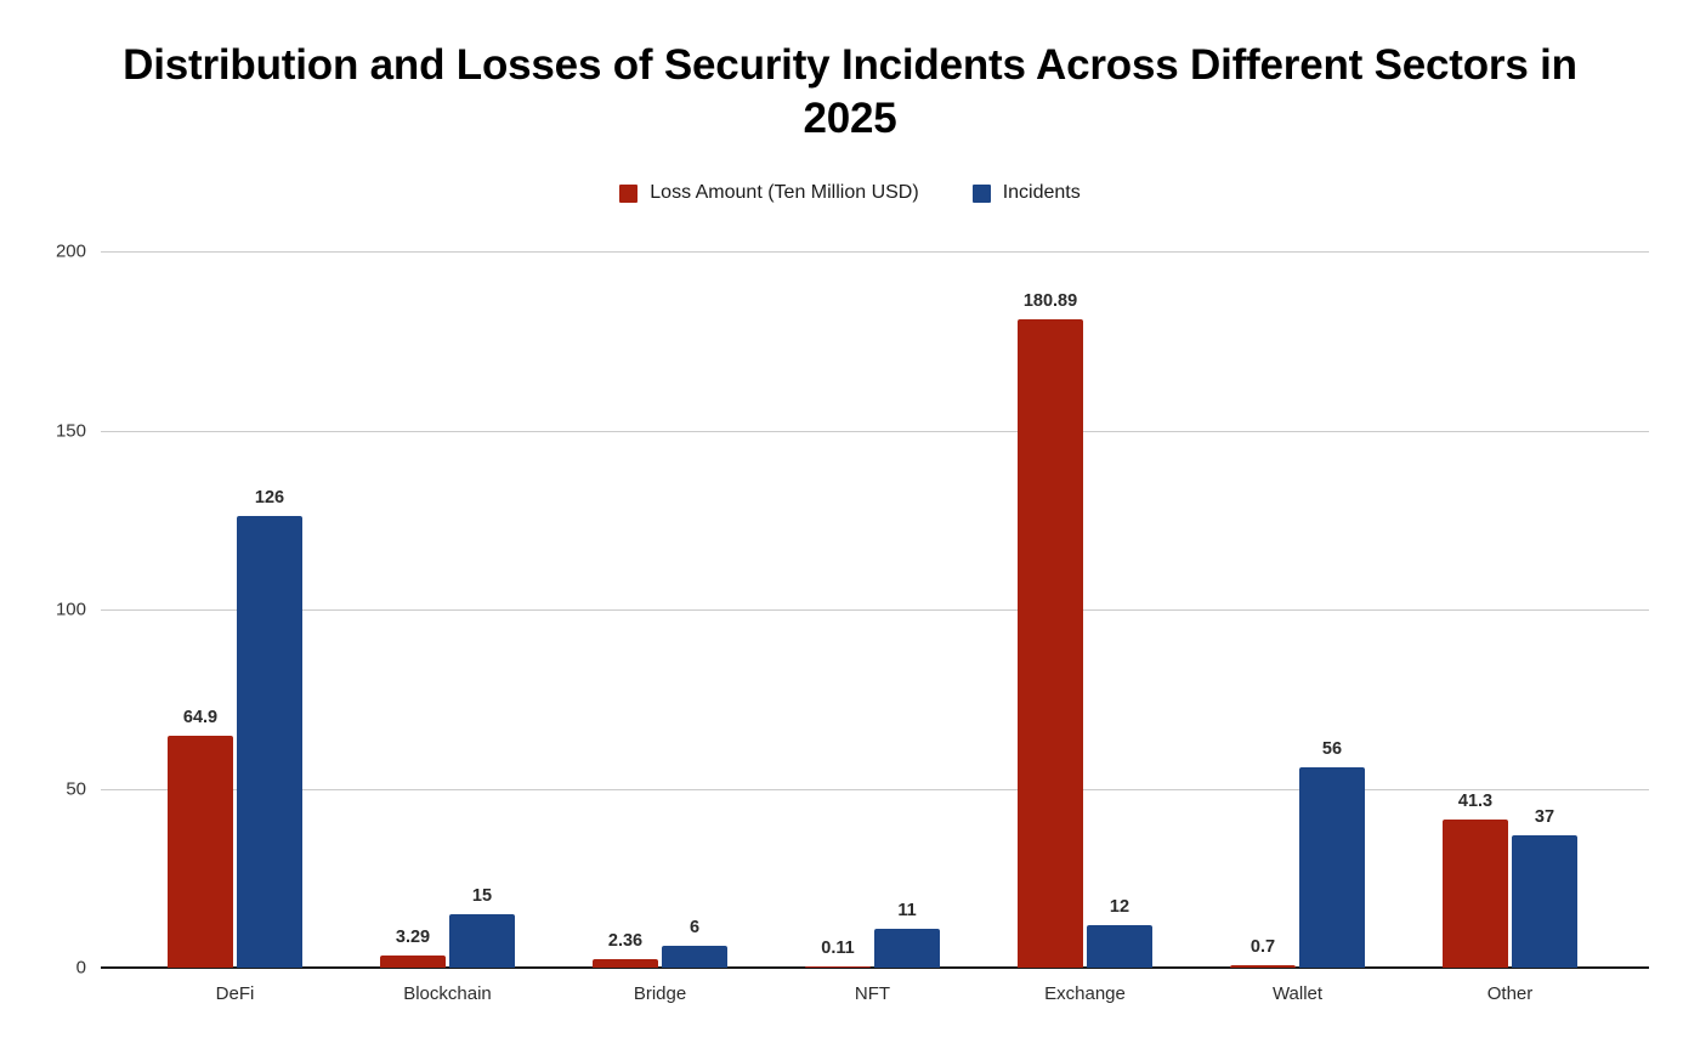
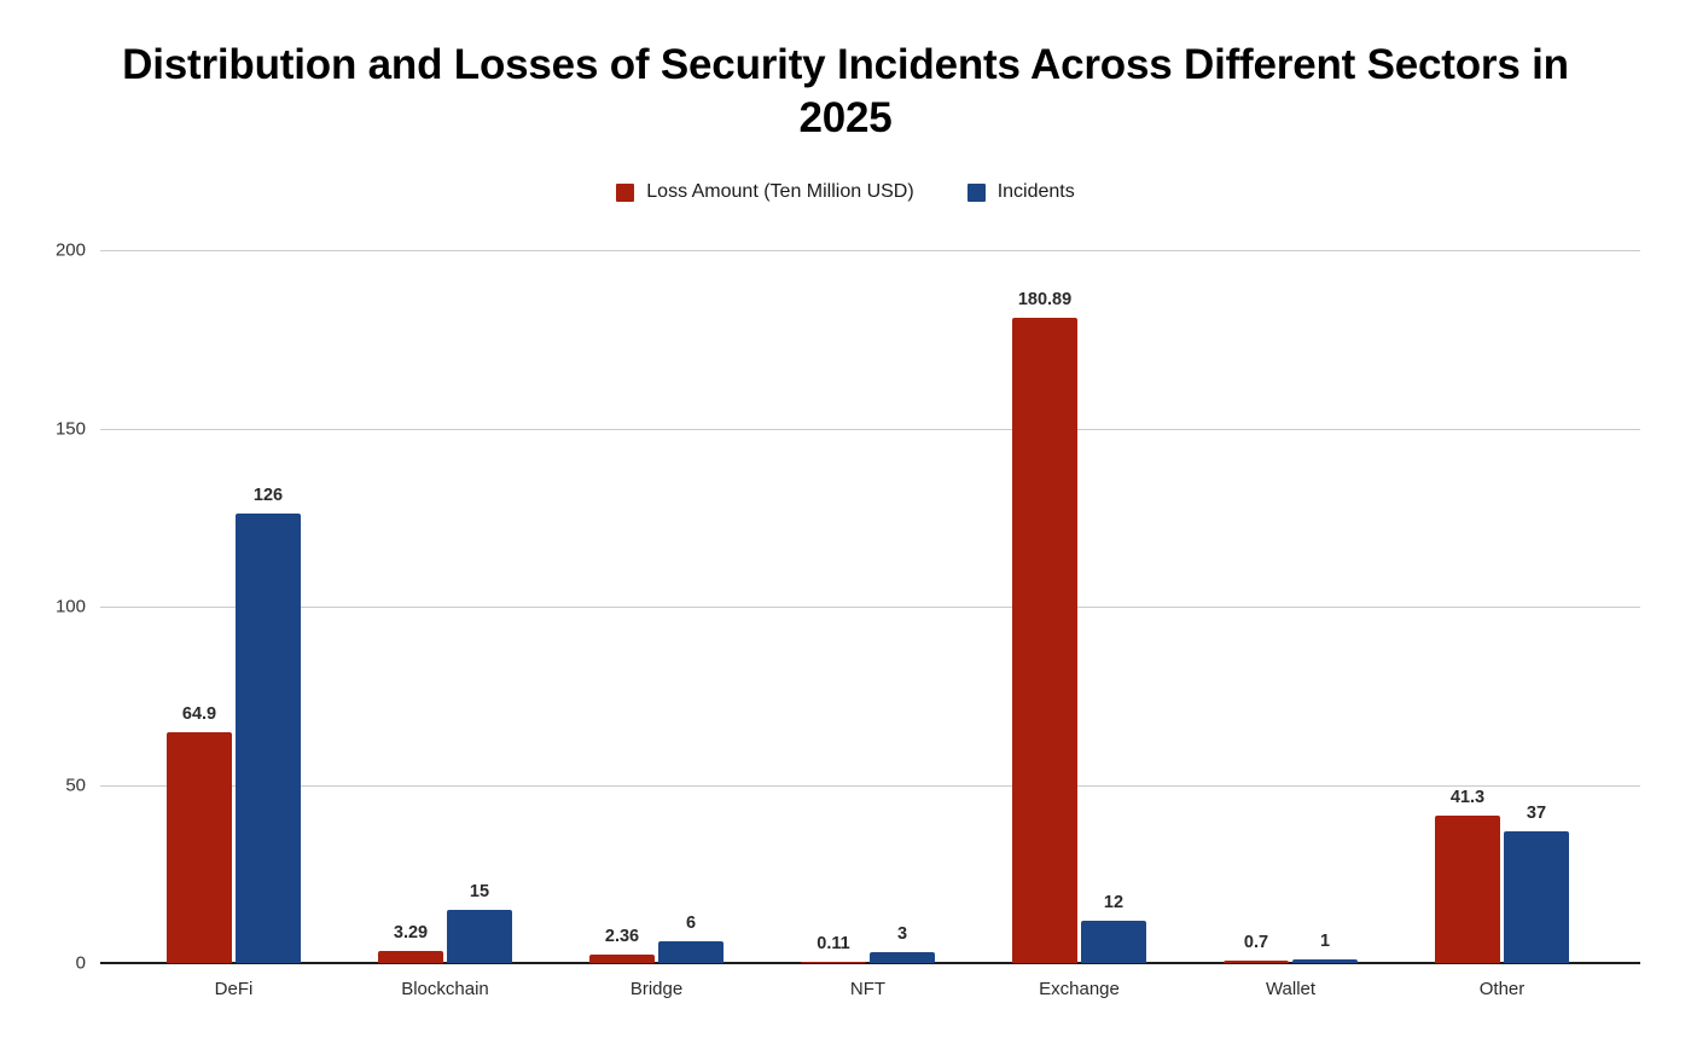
Incidents/NFT: 11 -> 3
Incidents/Wallet: 56 -> 1
